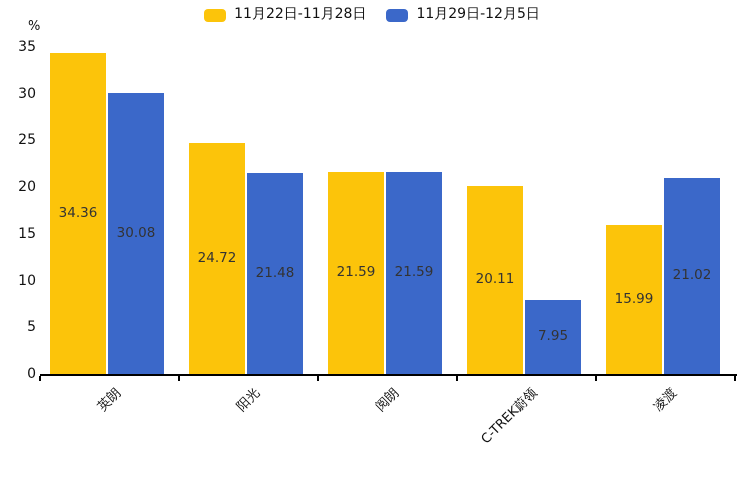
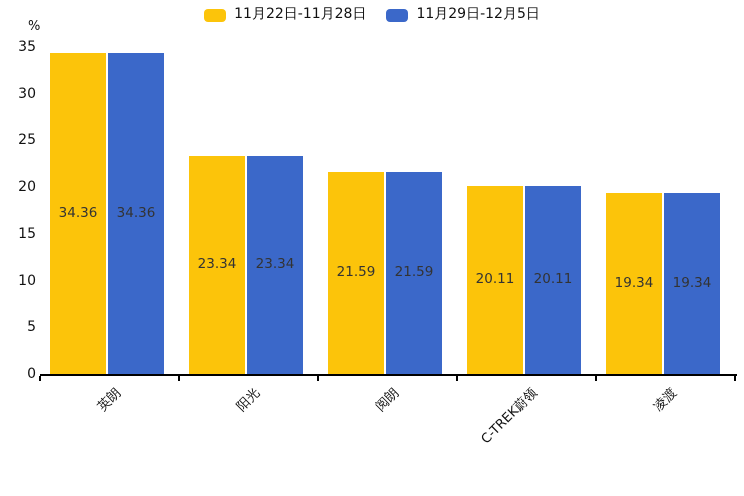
11月29日-12月5日/英朗: 30.08 -> 34.36
11月22日-11月28日/阳光: 24.72 -> 23.34
11月29日-12月5日/阳光: 21.48 -> 23.34
11月29日-12月5日/C-TREK蔚领: 7.95 -> 20.11
11月22日-11月28日/凌渡: 15.99 -> 19.34
11月29日-12月5日/凌渡: 21.02 -> 19.34
